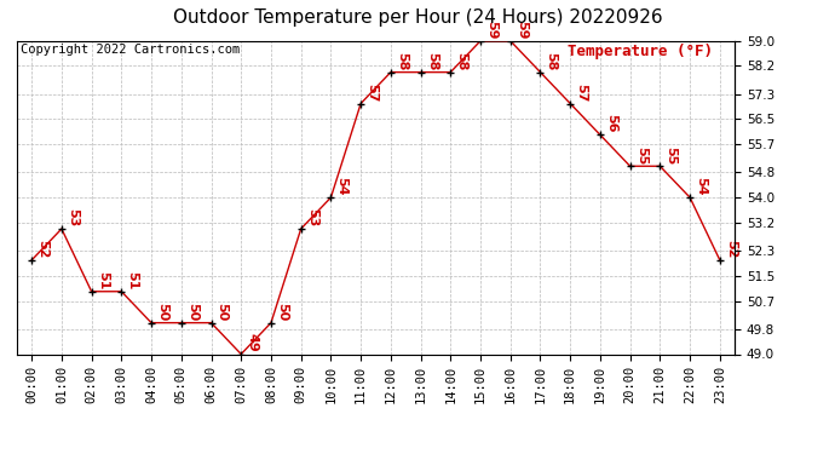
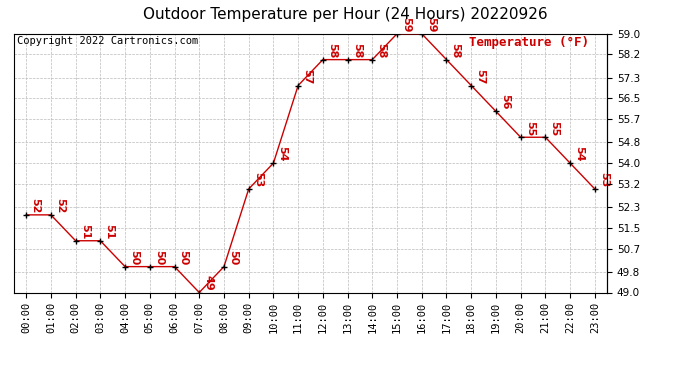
01:00: 53 -> 52
23:00: 52 -> 53
